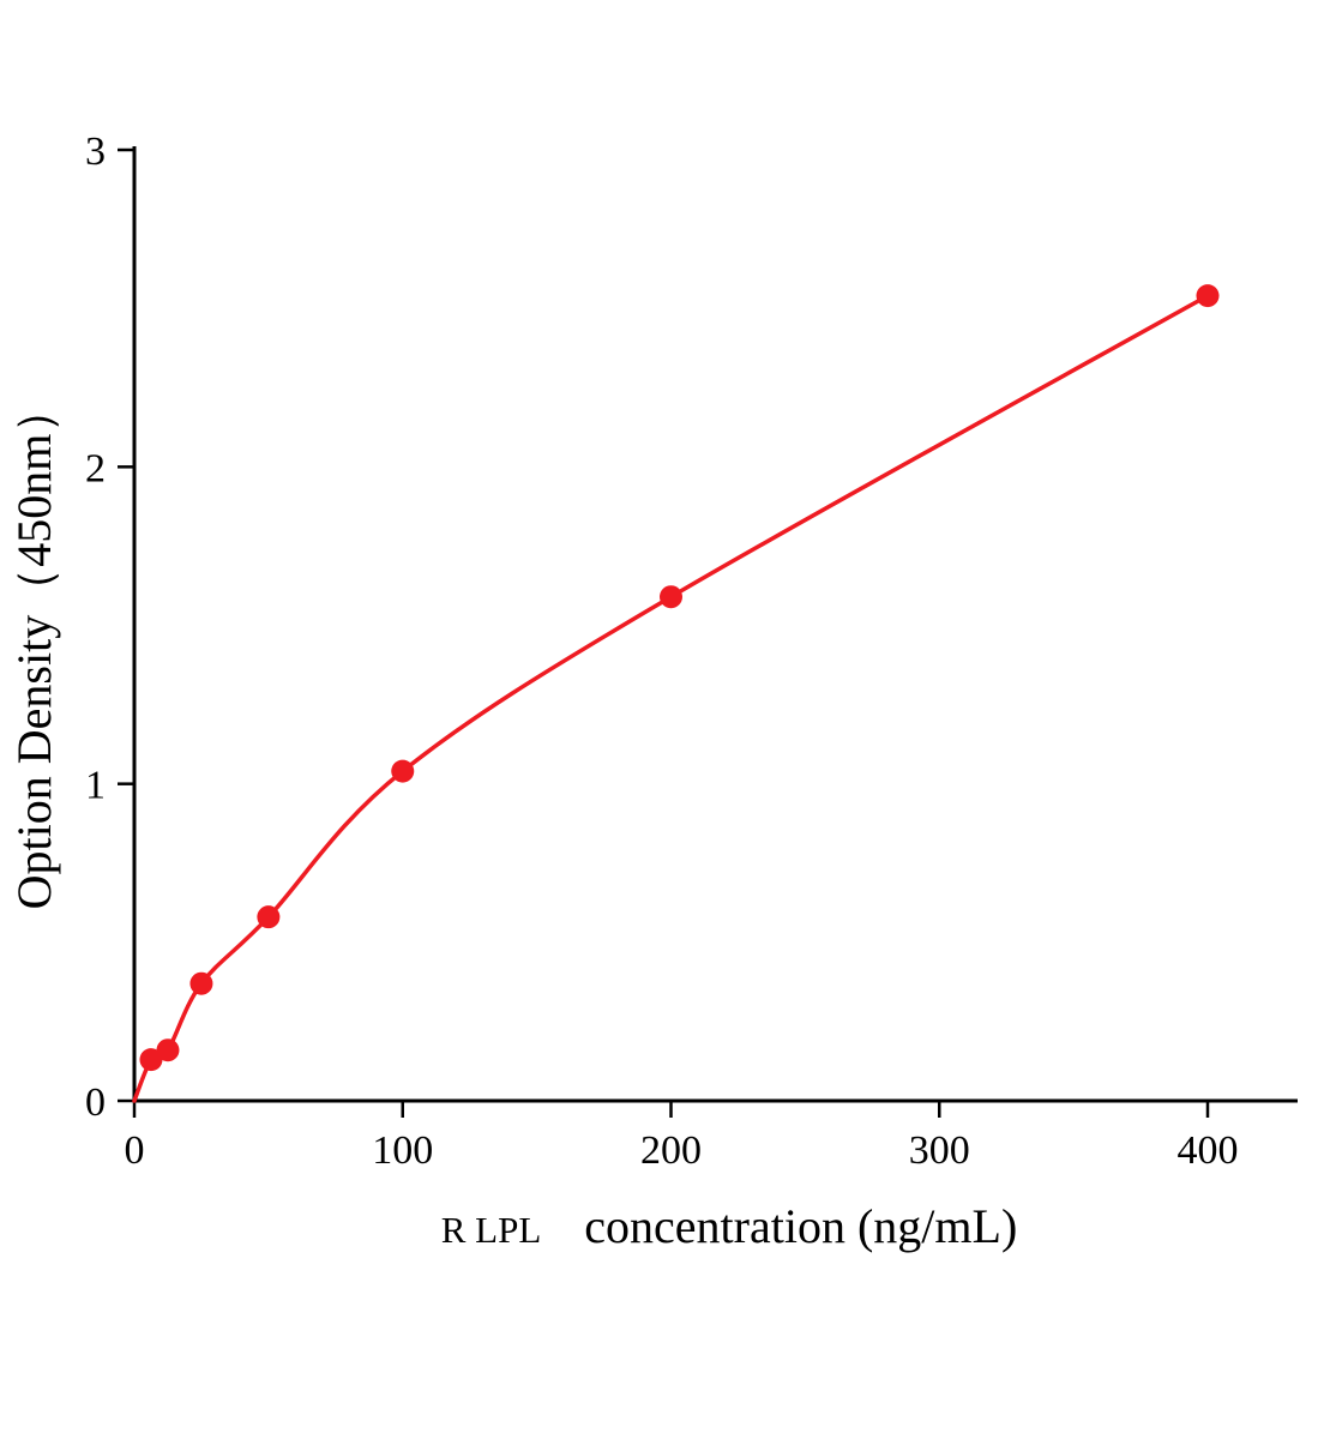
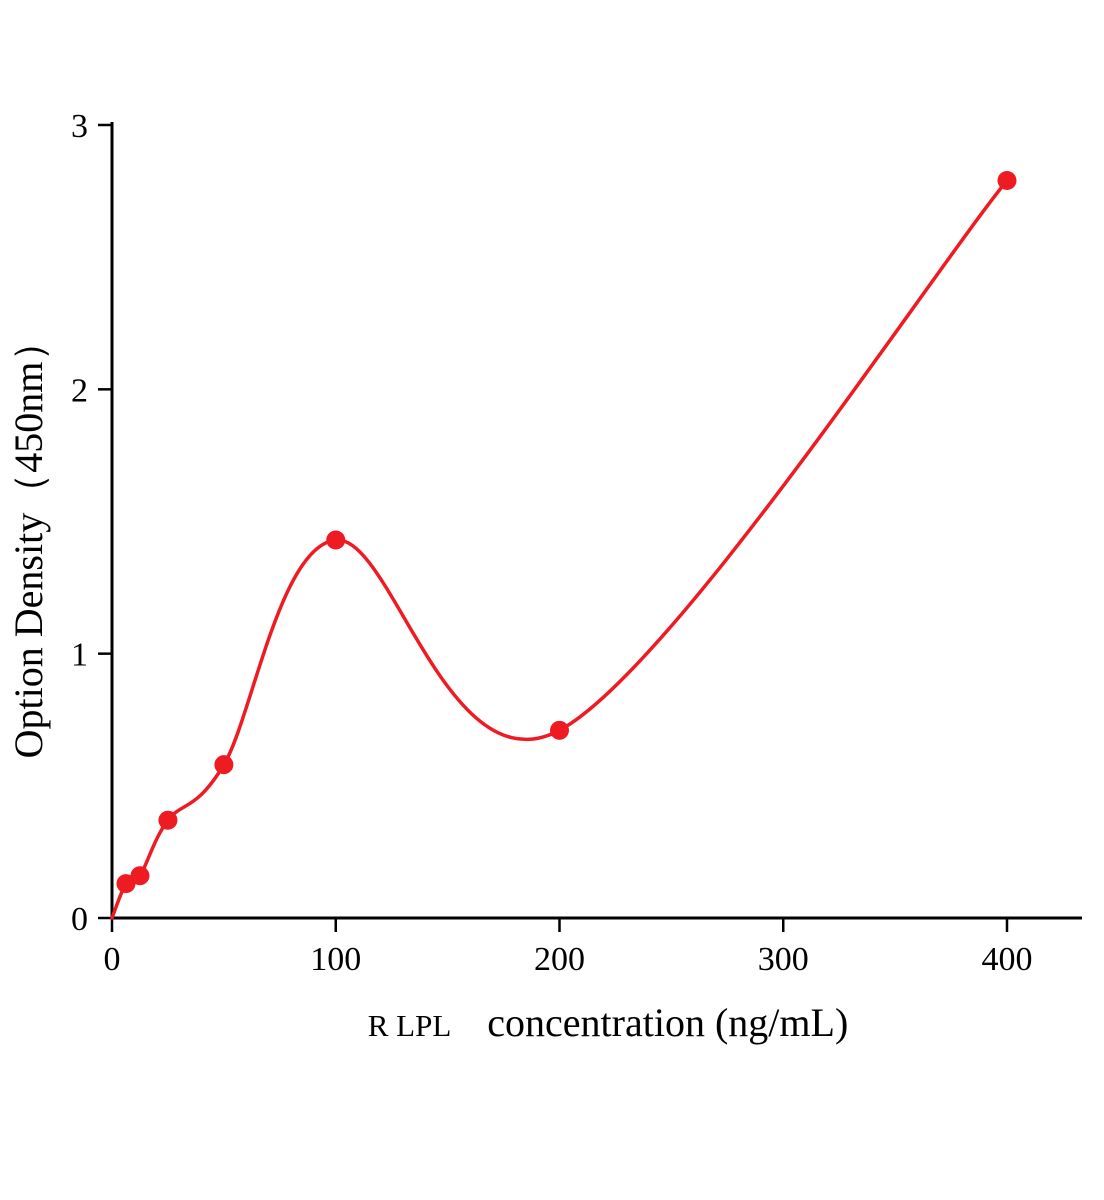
100: 1.04 -> 1.43
200: 1.59 -> 0.71
400: 2.54 -> 2.79
